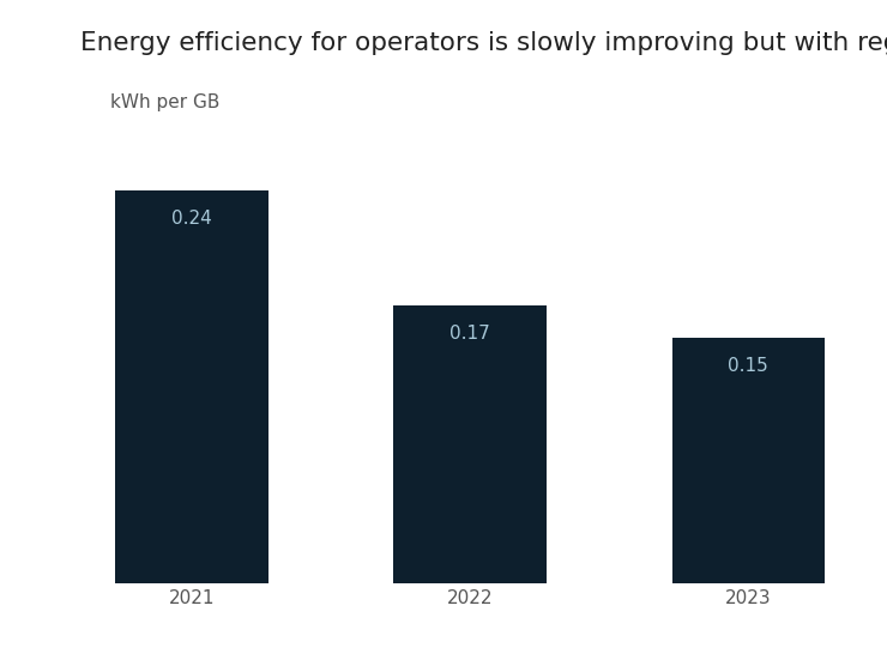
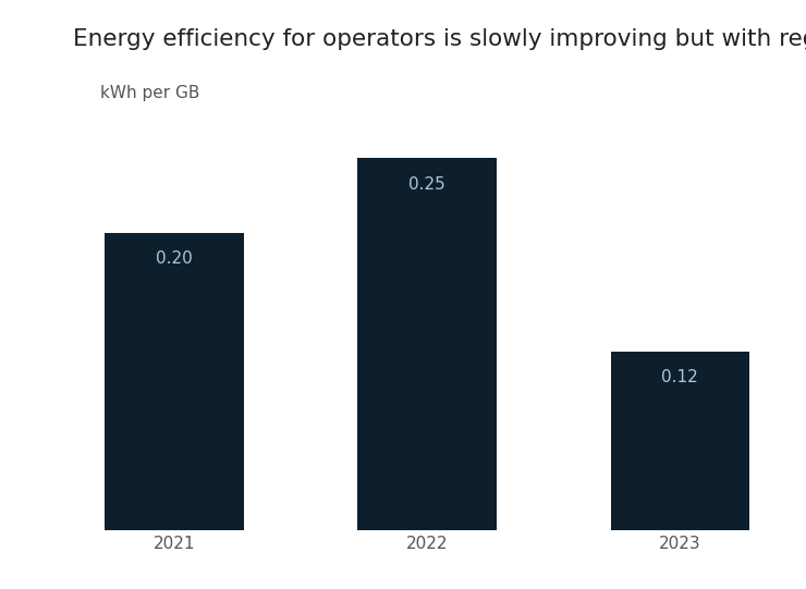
2021: 0.24 -> 0.20
2022: 0.17 -> 0.25
2023: 0.15 -> 0.12
